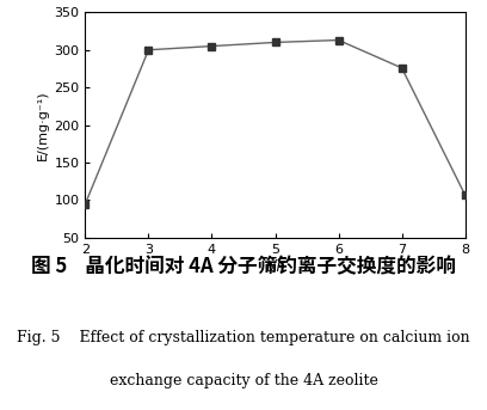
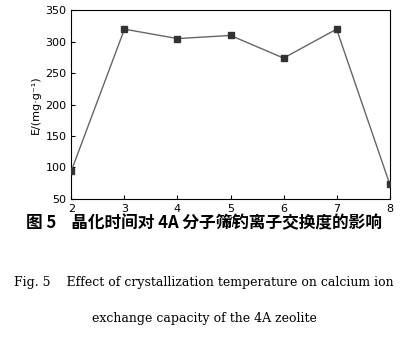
3: 300 -> 320
6: 313 -> 274
7: 276 -> 320
8: 107 -> 74
